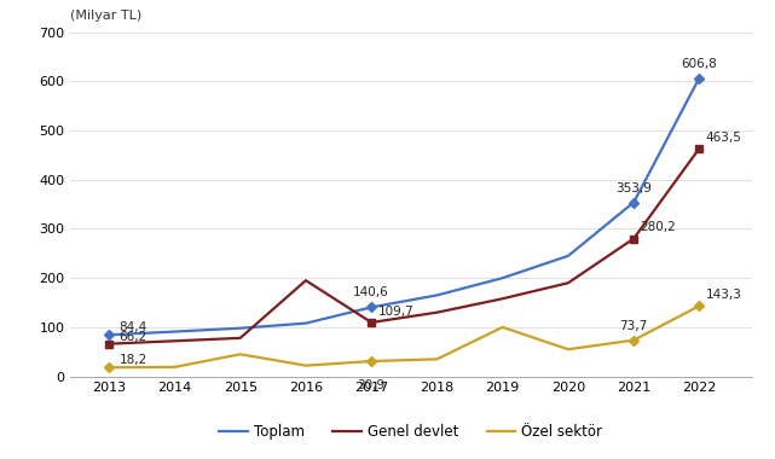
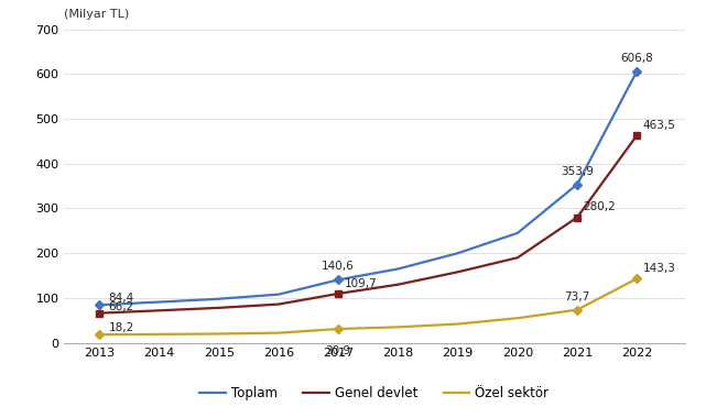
Özel sektör/2015: 45 -> 20
Genel devlet/2016: 195 -> 86
Özel sektör/2019: 100 -> 42
